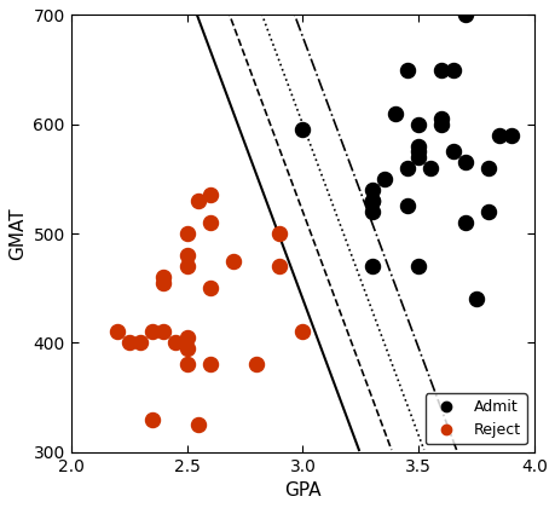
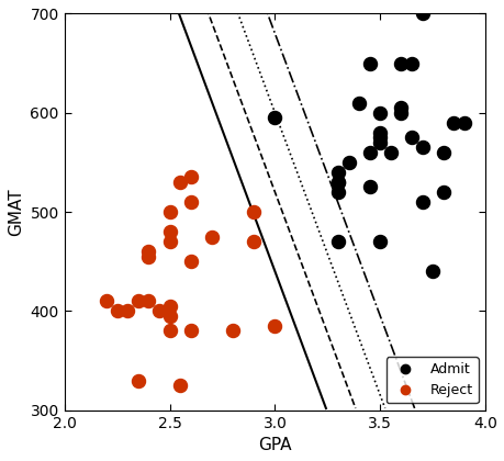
Reject/3.0: 410 -> 385
